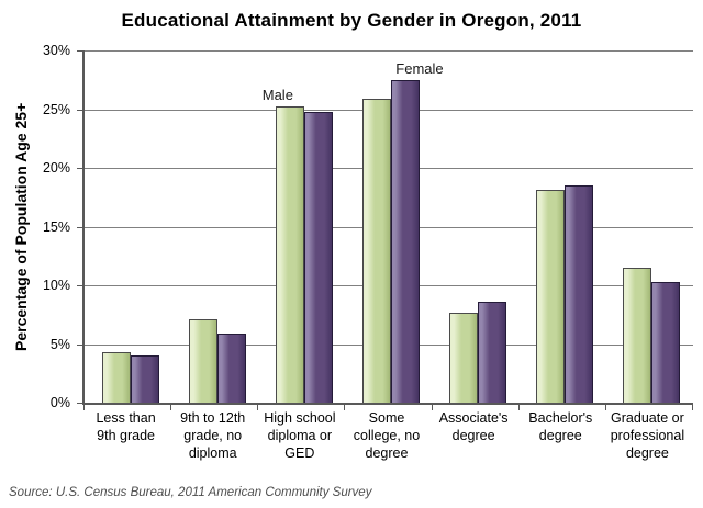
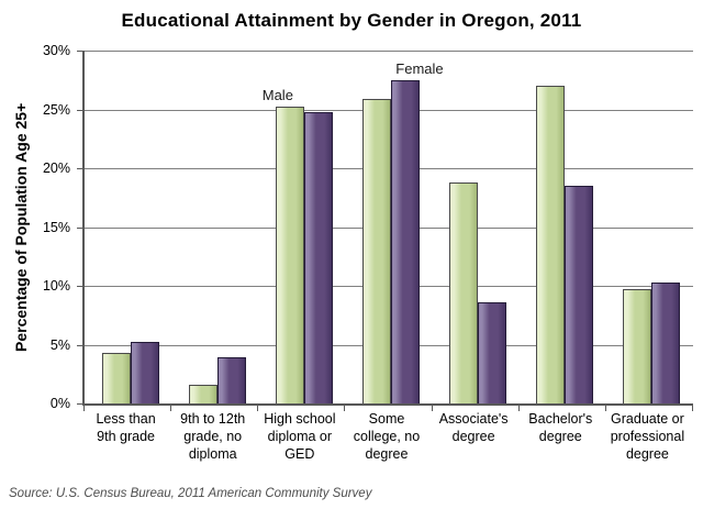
Female/Less than 9th grade: 4.0% -> 5.2%
Male/9th to 12th grade, no diploma: 7.1% -> 1.6%
Female/9th to 12th grade, no diploma: 5.9% -> 3.9%
Male/Associate's degree: 7.7% -> 18.8%
Male/Bachelor's degree: 18.1% -> 27.0%
Male/Graduate or professional degree: 11.5% -> 9.7%
